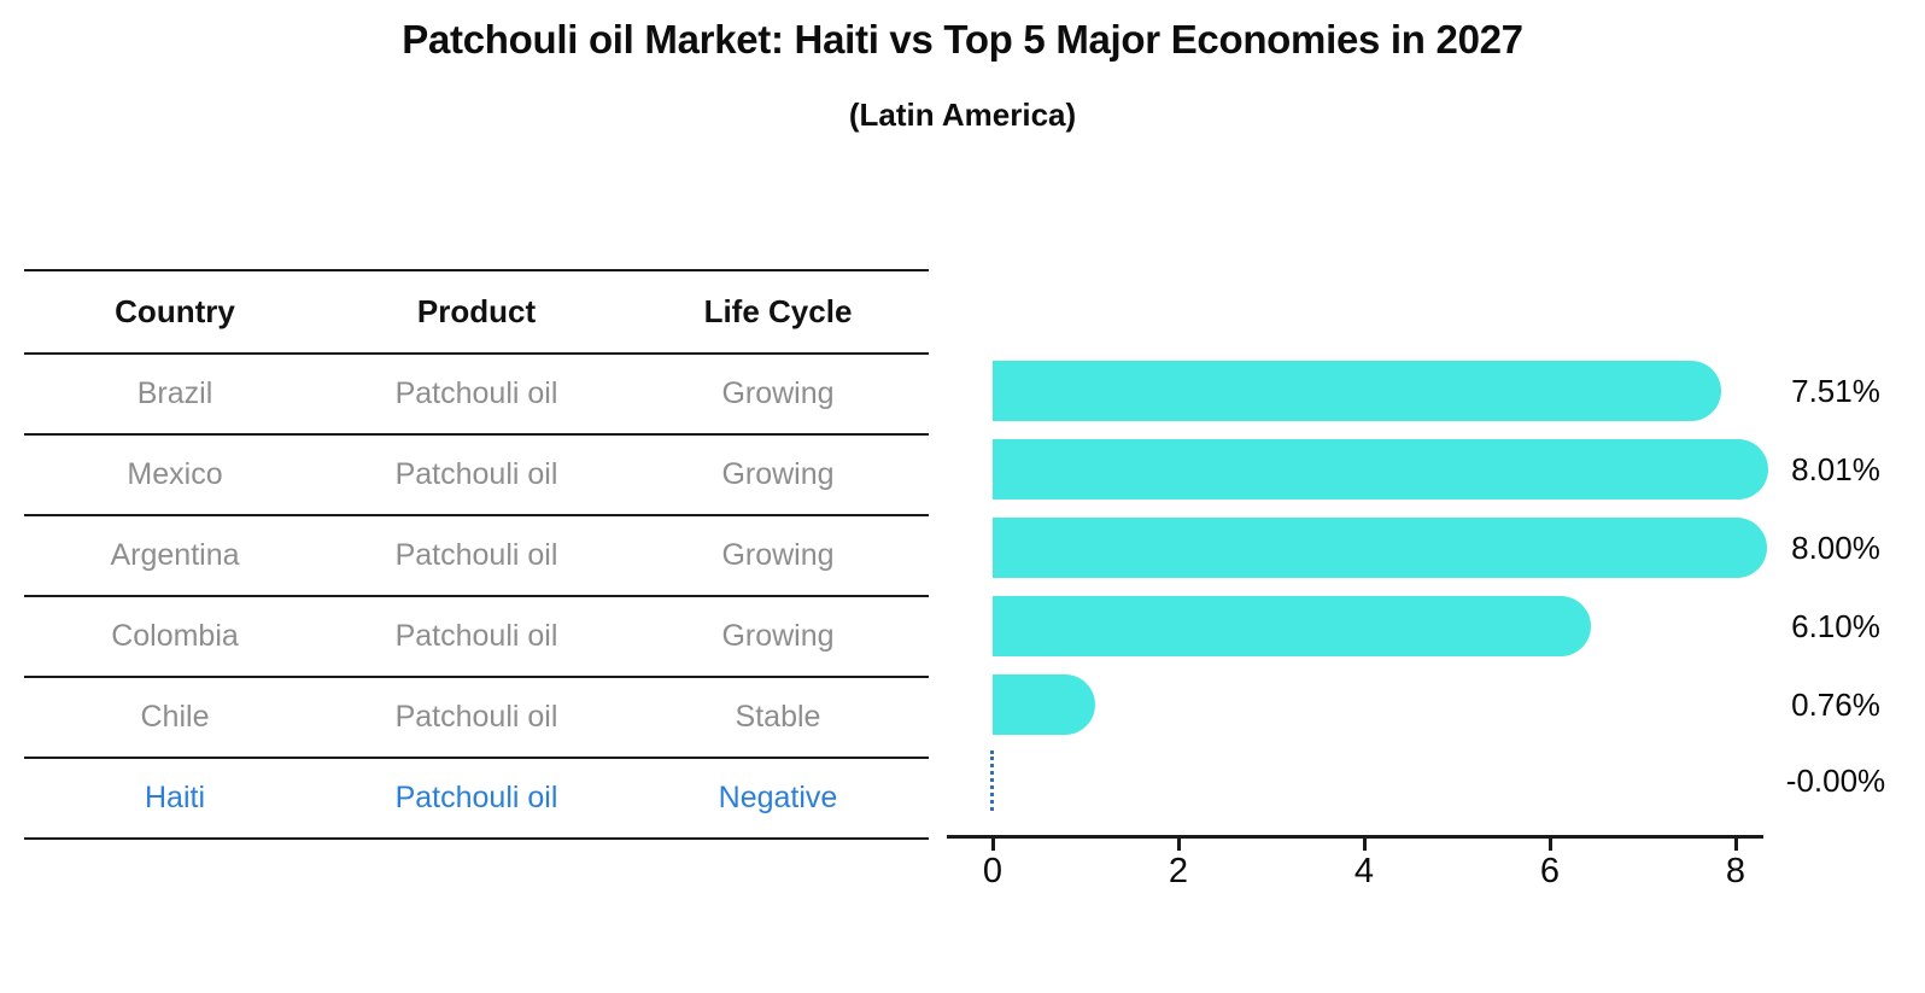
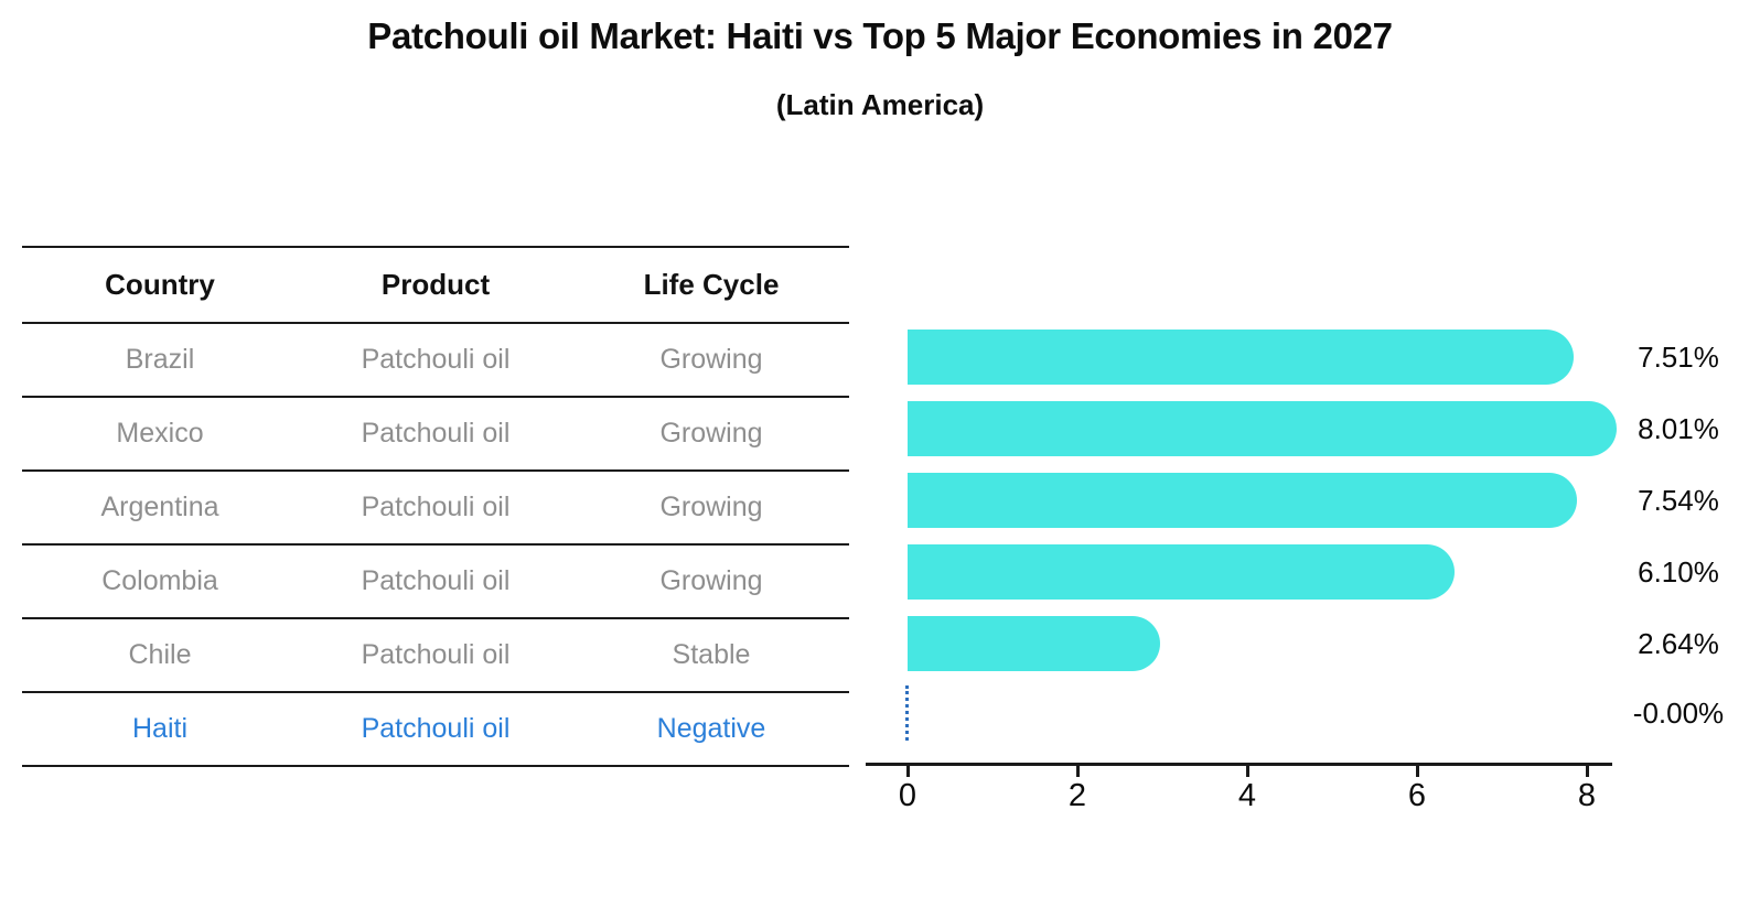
Argentina: 8.00% -> 7.54%
Chile: 0.76% -> 2.64%
